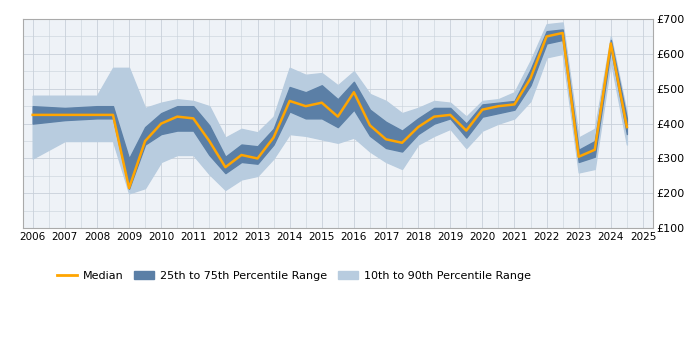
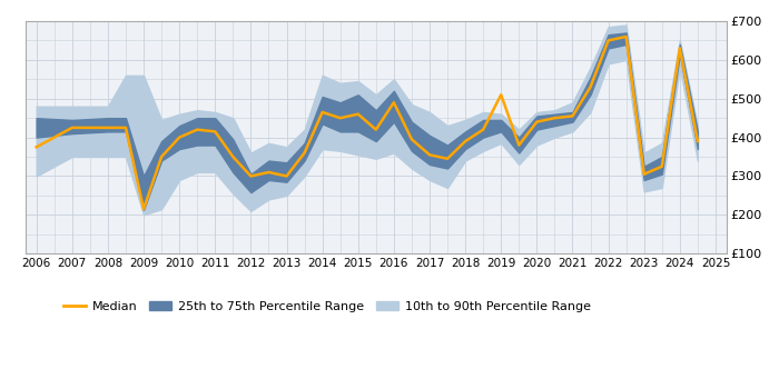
Median/2006: £425 -> £375
Median/2012: £275 -> £300
Median/2019: £425 -> £510
